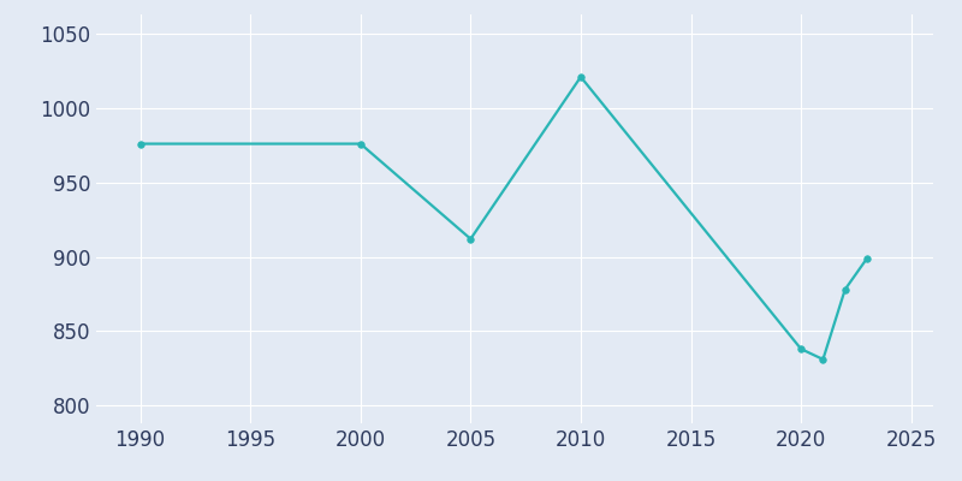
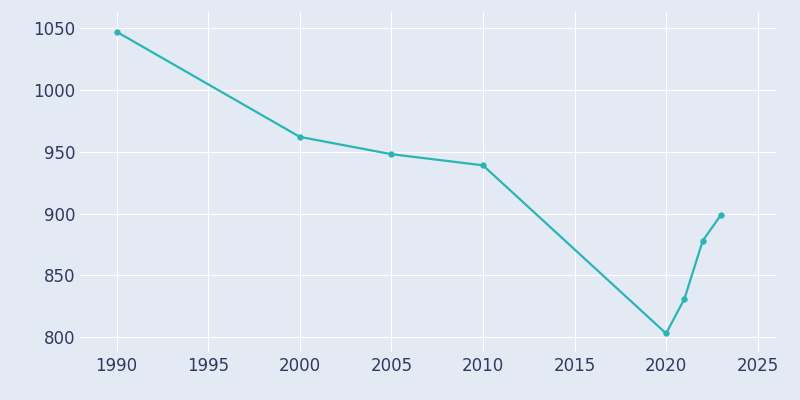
1990: 976 -> 1047
2000: 976 -> 962
2005: 912 -> 948
2010: 1021 -> 939
2020: 838 -> 803
